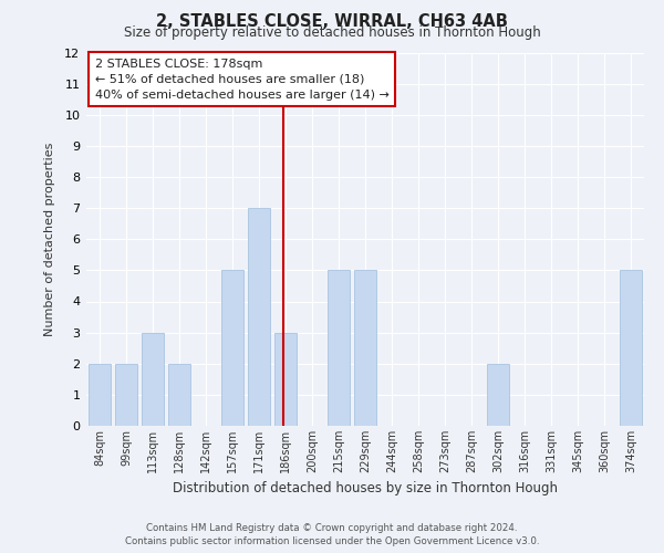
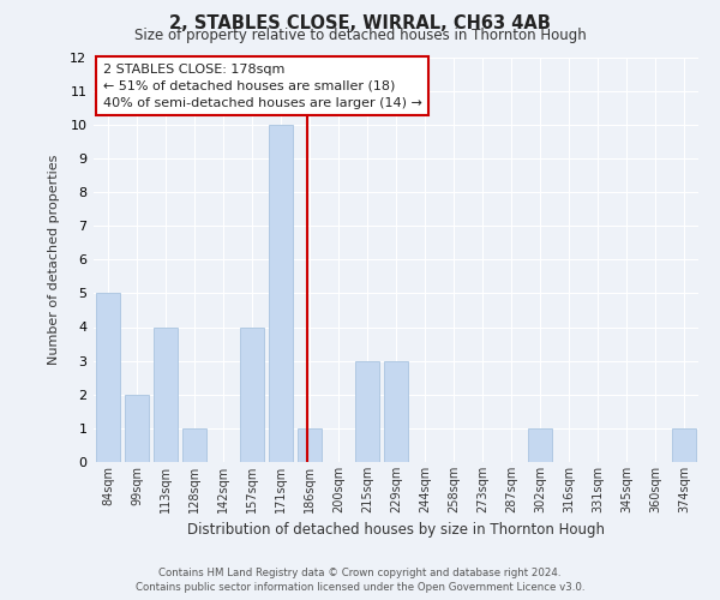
84sqm: 2 -> 5
113sqm: 3 -> 4
128sqm: 2 -> 1
157sqm: 5 -> 4
171sqm: 7 -> 10
186sqm: 3 -> 1
215sqm: 5 -> 3
229sqm: 5 -> 3
302sqm: 2 -> 1
374sqm: 5 -> 1
